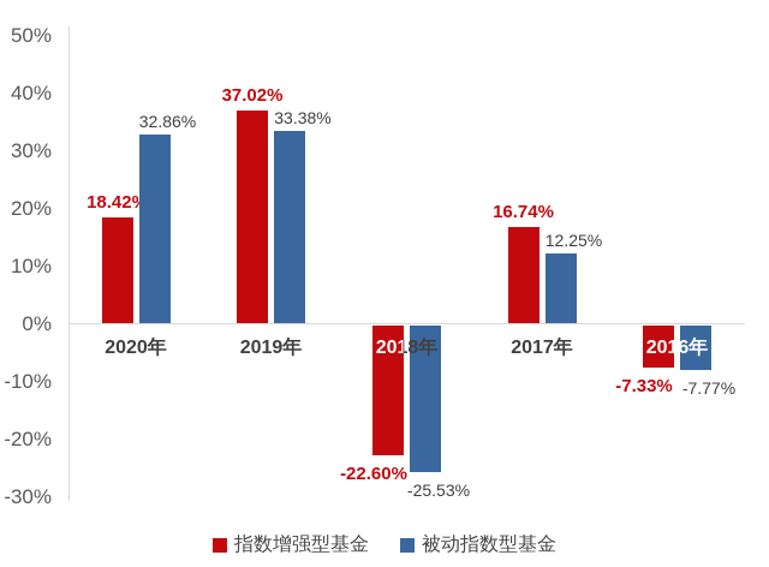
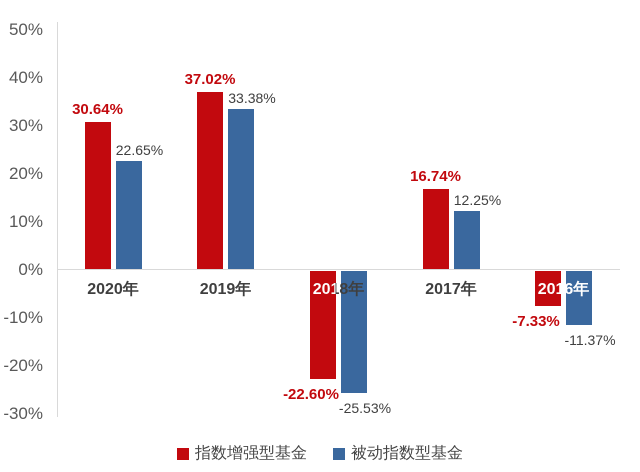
指数增强型基金/2020年: 18.42% -> 30.64%
被动指数型基金/2020年: 32.86% -> 22.65%
被动指数型基金/2016年: -7.77% -> -11.37%
